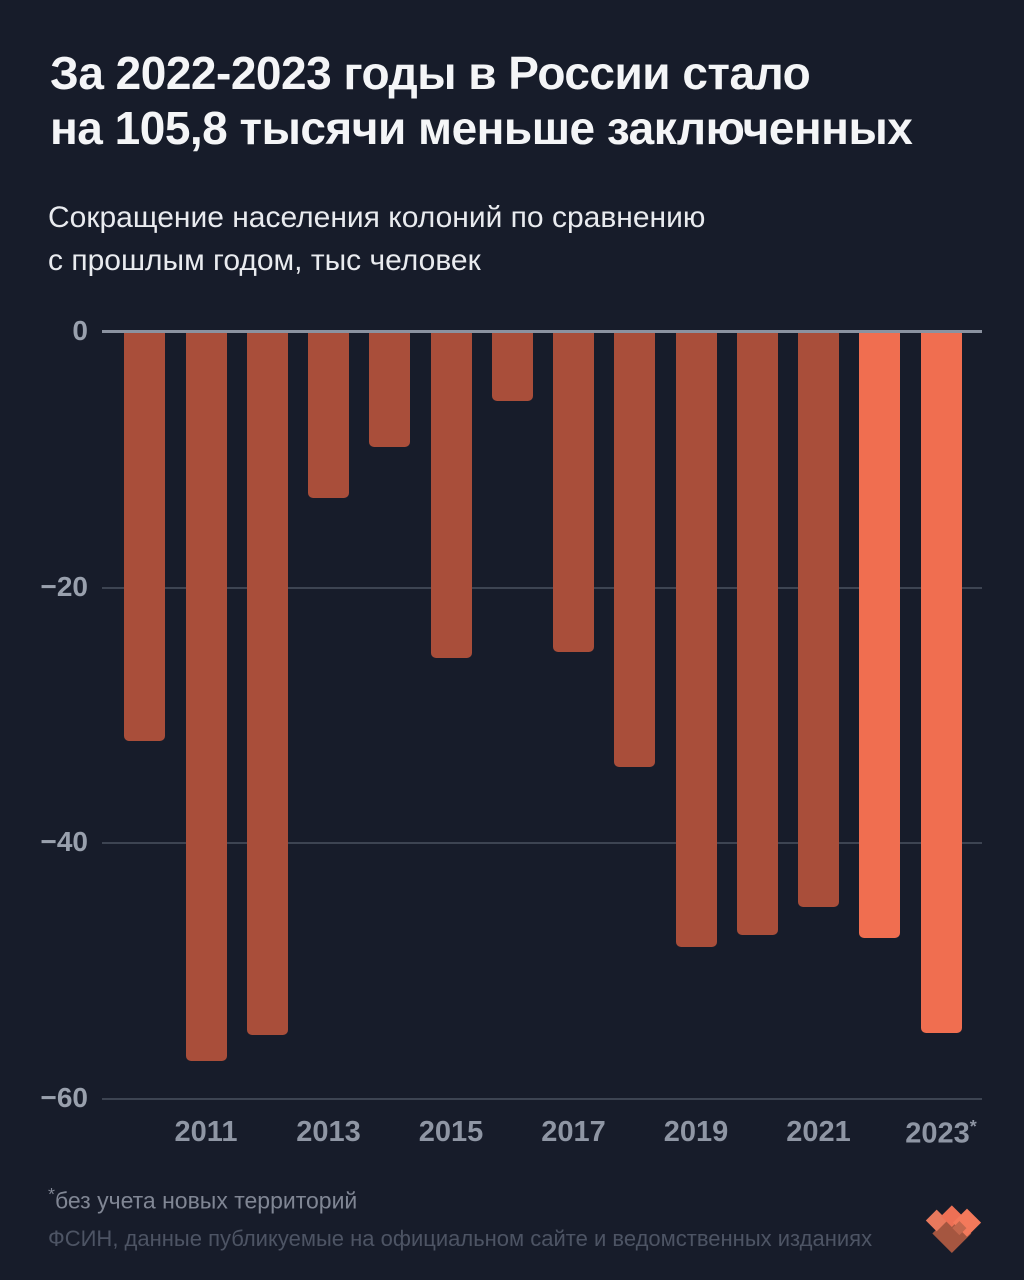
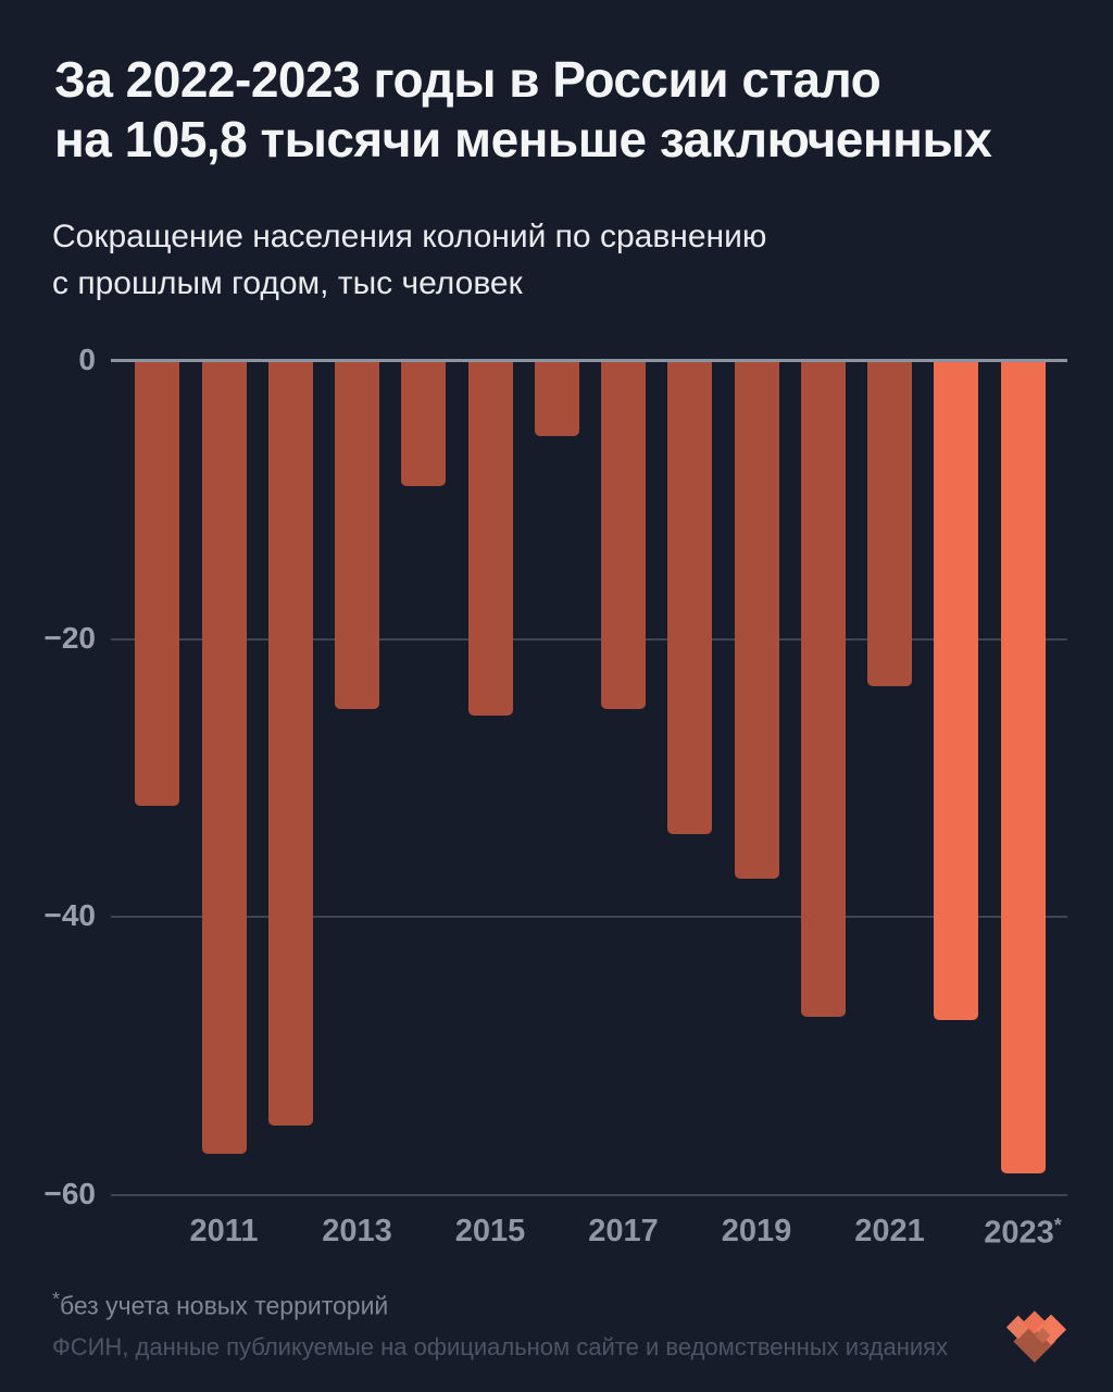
2013: -13.0 -> -25.0
2019: -48.1 -> -37.2
2021: -45.0 -> -23.4
2023: -54.8 -> -58.4
